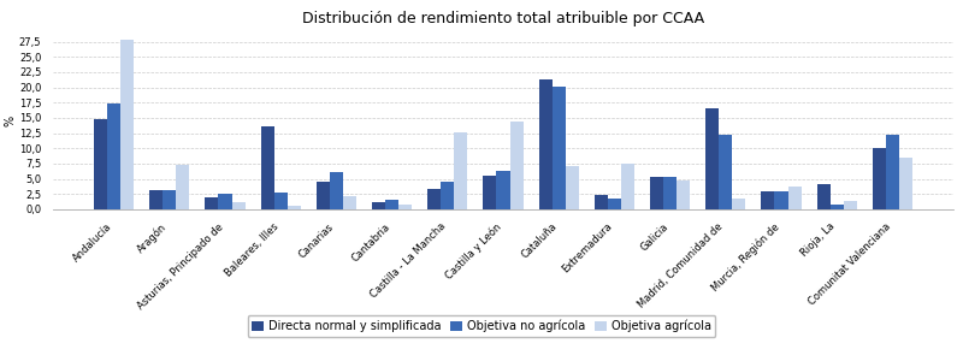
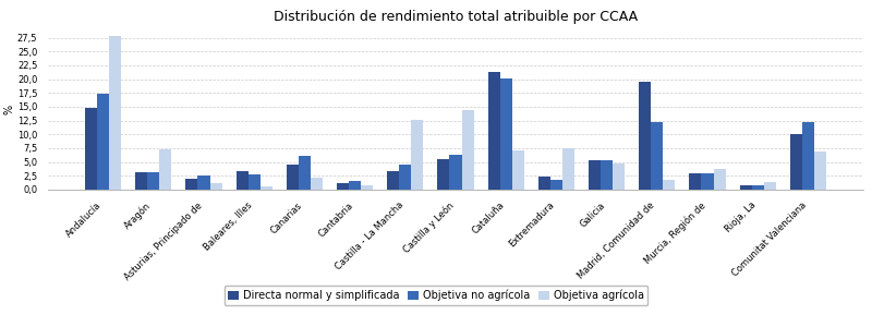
Directa normal y simplificada/Baleares, Illes: 13,6 -> 3,3
Directa normal y simplificada/Madrid, Comunidad de: 16,6 -> 19,5
Directa normal y simplificada/Rioja, La: 4,2 -> 0,7
Objetiva agrícola/Comunitat Valenciana: 8,4 -> 6,9
